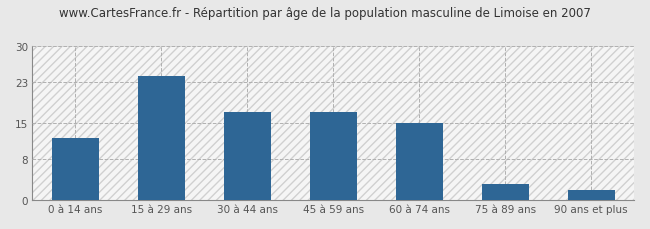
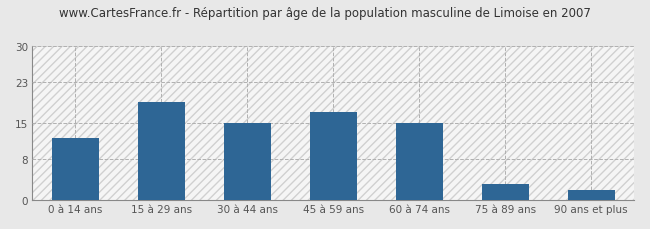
15 à 29 ans: 24 -> 19
30 à 44 ans: 17 -> 15
